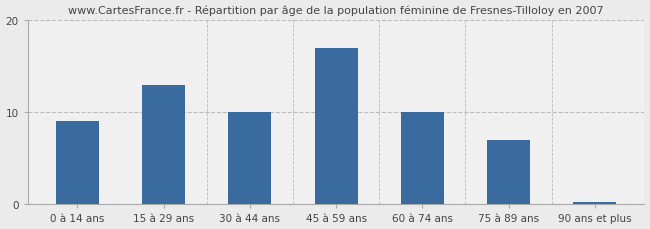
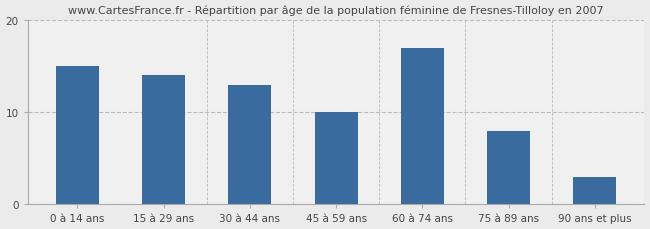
0 à 14 ans: 9.0 -> 15.0
15 à 29 ans: 13.0 -> 14.0
30 à 44 ans: 10.0 -> 13.0
45 à 59 ans: 17.0 -> 10.0
60 à 74 ans: 10.0 -> 17.0
75 à 89 ans: 7.0 -> 8.0
90 ans et plus: 0.3 -> 3.0
